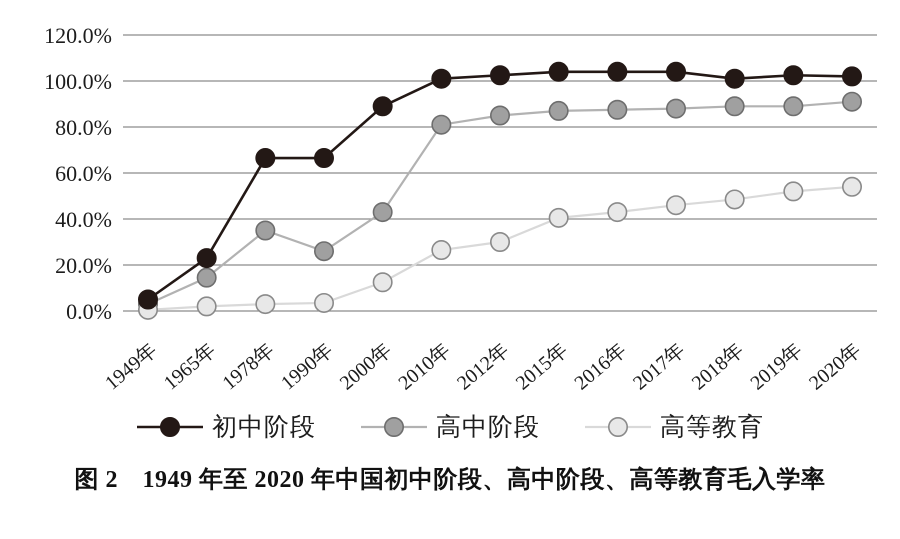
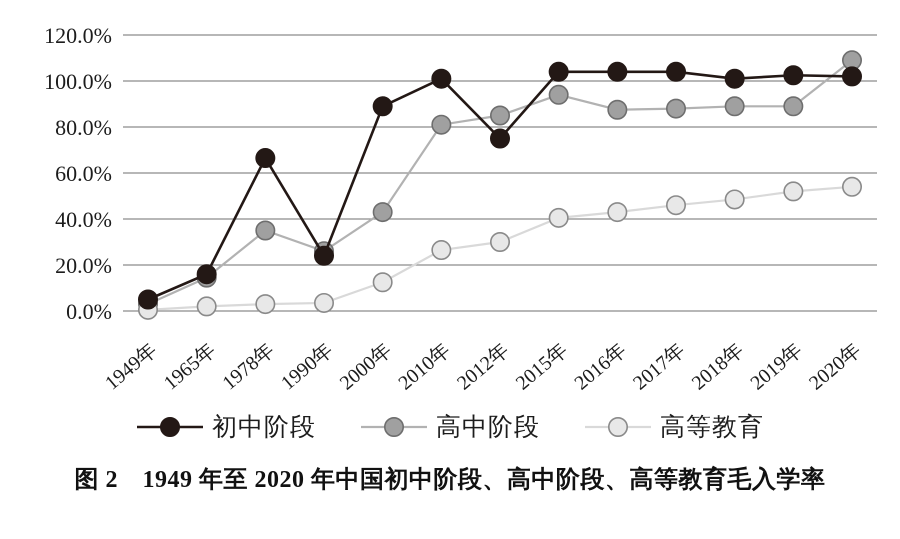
初中阶段/1965年: 23% -> 16%
初中阶段/1990年: 66% -> 24%
初中阶段/2012年: 102% -> 75%
高中阶段/2015年: 87% -> 94%
高中阶段/2020年: 91% -> 109%
